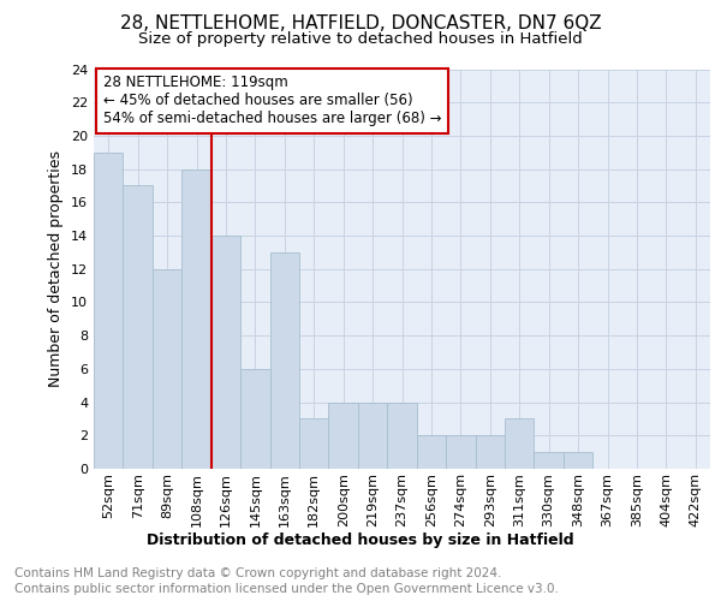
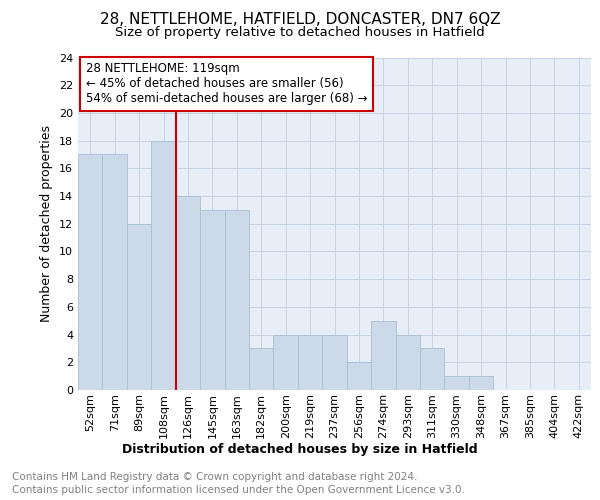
52sqm: 19 -> 17
145sqm: 6 -> 13
274sqm: 2 -> 5
293sqm: 2 -> 4
